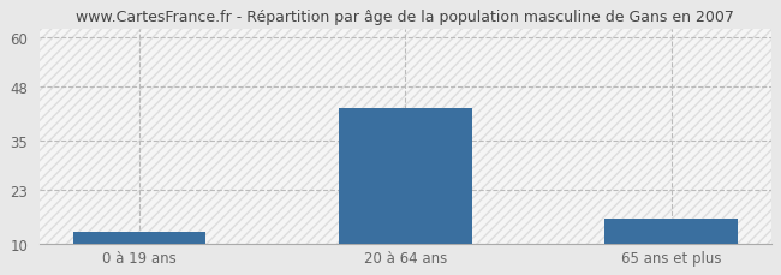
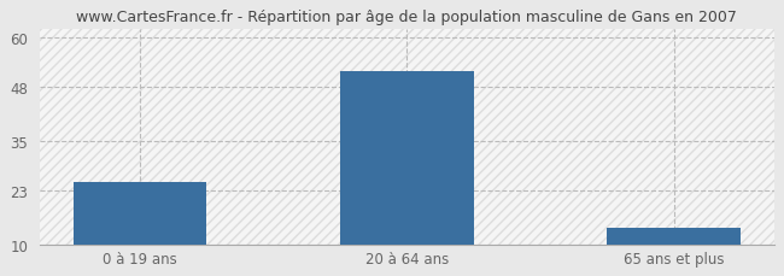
0 à 19 ans: 13 -> 25
20 à 64 ans: 43 -> 52
65 ans et plus: 16 -> 14
